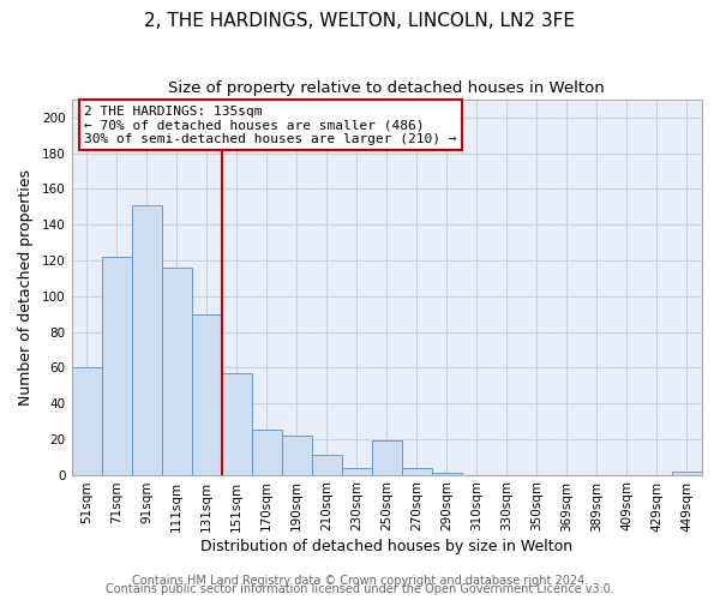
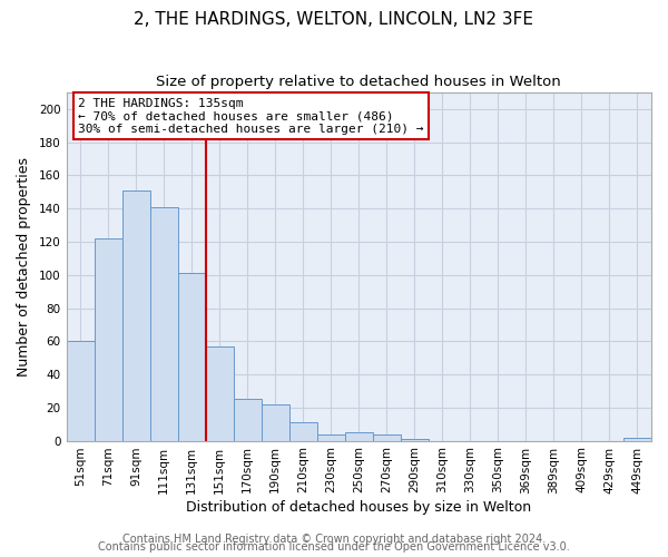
111sqm: 116 -> 141
131sqm: 90 -> 101
250sqm: 19 -> 5
